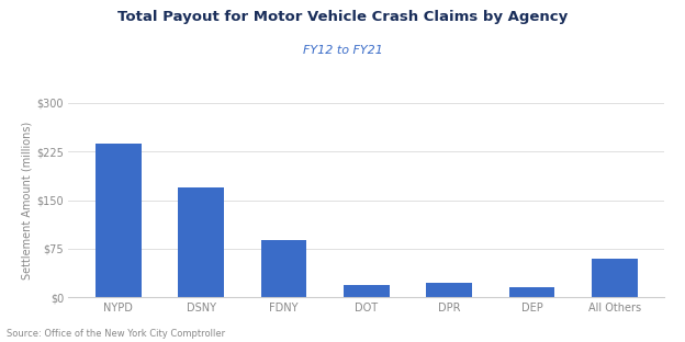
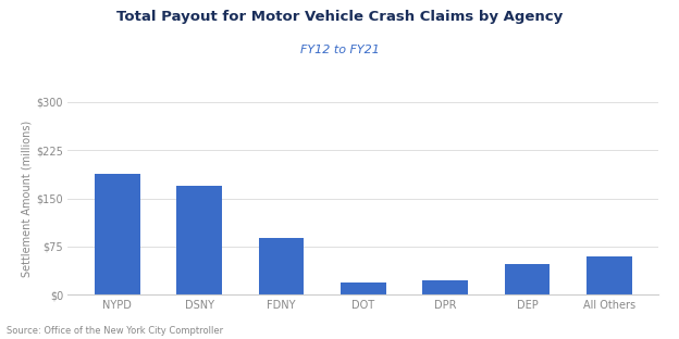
NYPD: $237 -> $188
DEP: $16 -> $48
